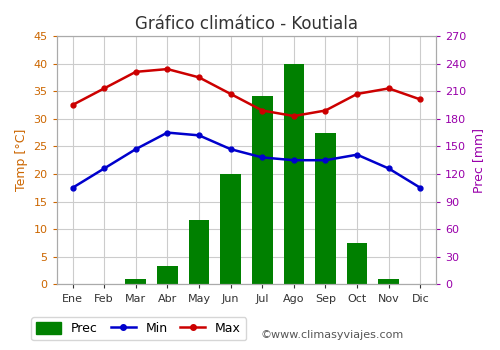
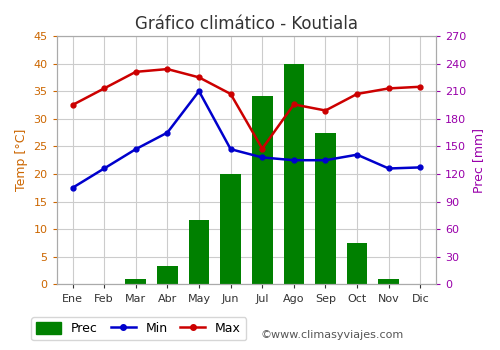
Min/May: 27.0 -> 35.0
Max/Jul: 31.5 -> 24.6
Max/Ago: 30.5 -> 32.6
Min/Dic: 17.5 -> 21.2
Max/Dic: 33.5 -> 35.8
